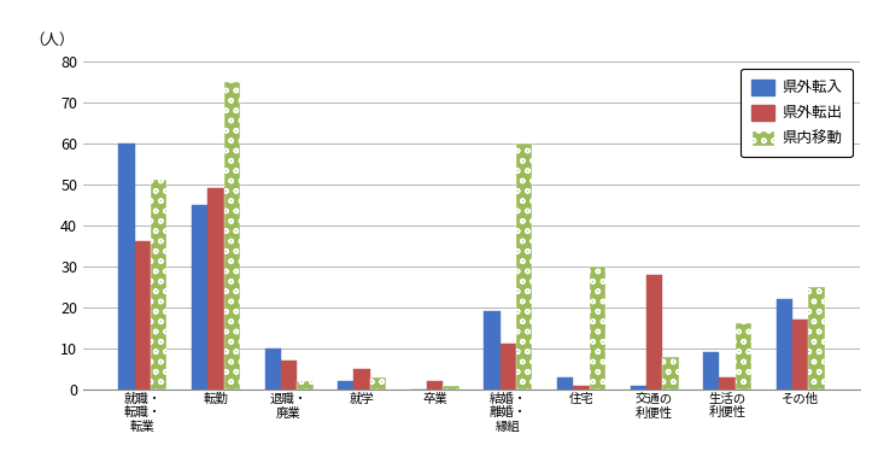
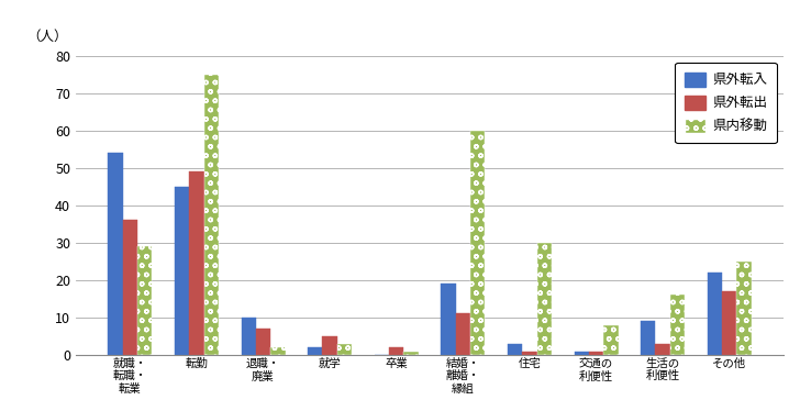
県外転入/就職・ 転職・ 転業: 60 -> 54
県内移動/就職・ 転職・ 転業: 51 -> 29
県外転出/交通の 利便性: 28 -> 1
